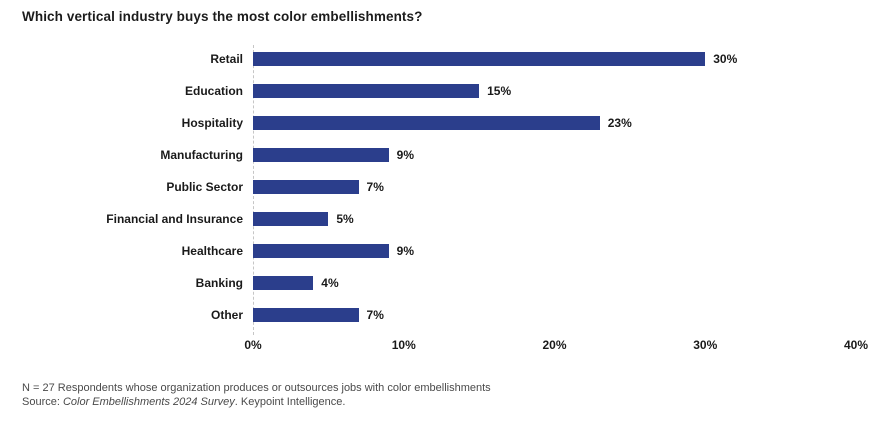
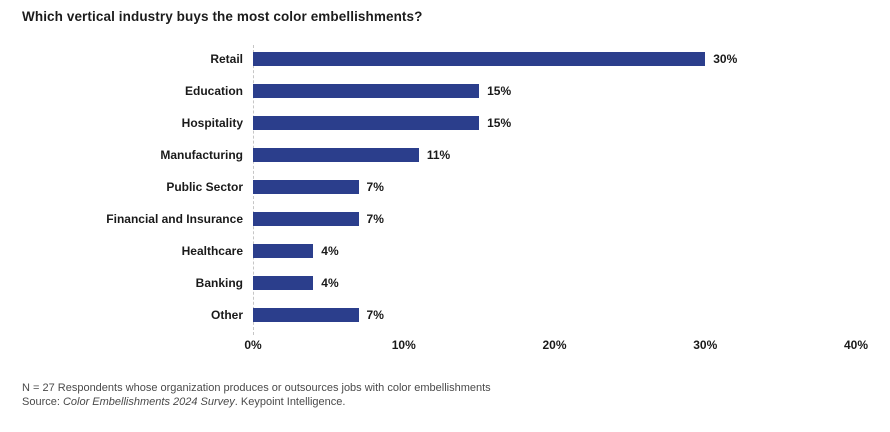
Hospitality: 23% -> 15%
Manufacturing: 9% -> 11%
Financial and Insurance: 5% -> 7%
Healthcare: 9% -> 4%
